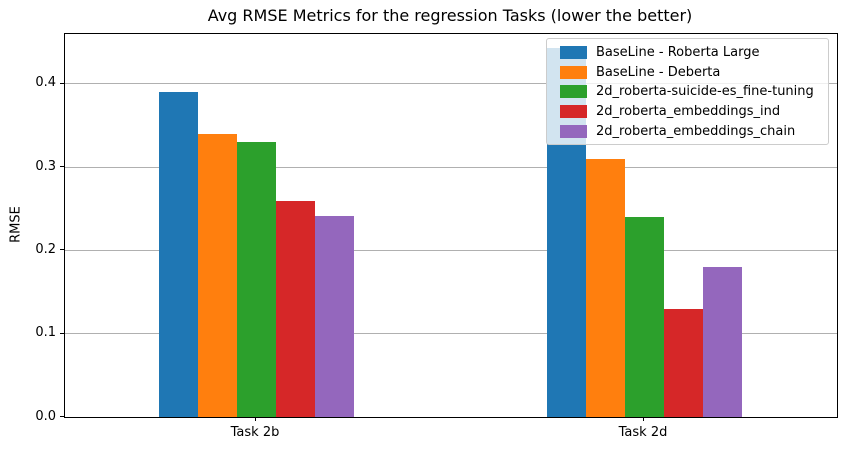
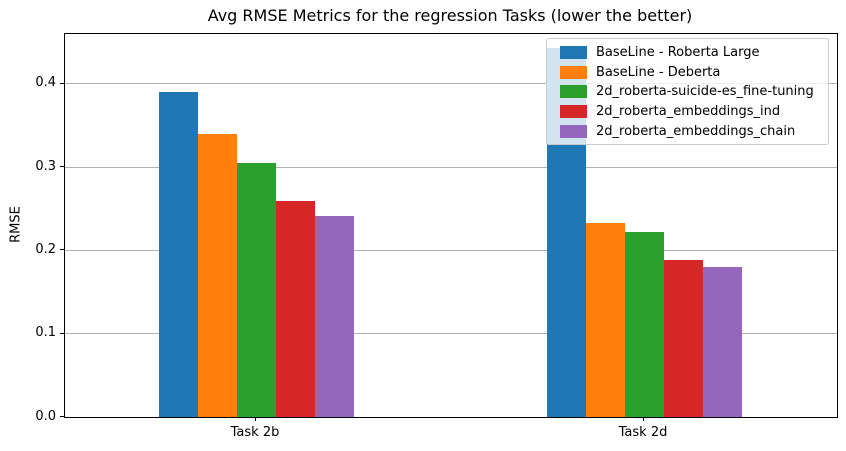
2d_roberta-suicide-es_fine-tuning/Task 2b: 0.33 -> 0.30
BaseLine - Deberta/Task 2d: 0.31 -> 0.23
2d_roberta-suicide-es_fine-tuning/Task 2d: 0.24 -> 0.22
2d_roberta_embeddings_ind/Task 2d: 0.13 -> 0.19
